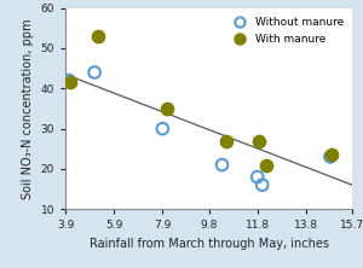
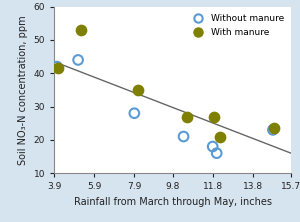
Without manure/7.9: 30 -> 28
